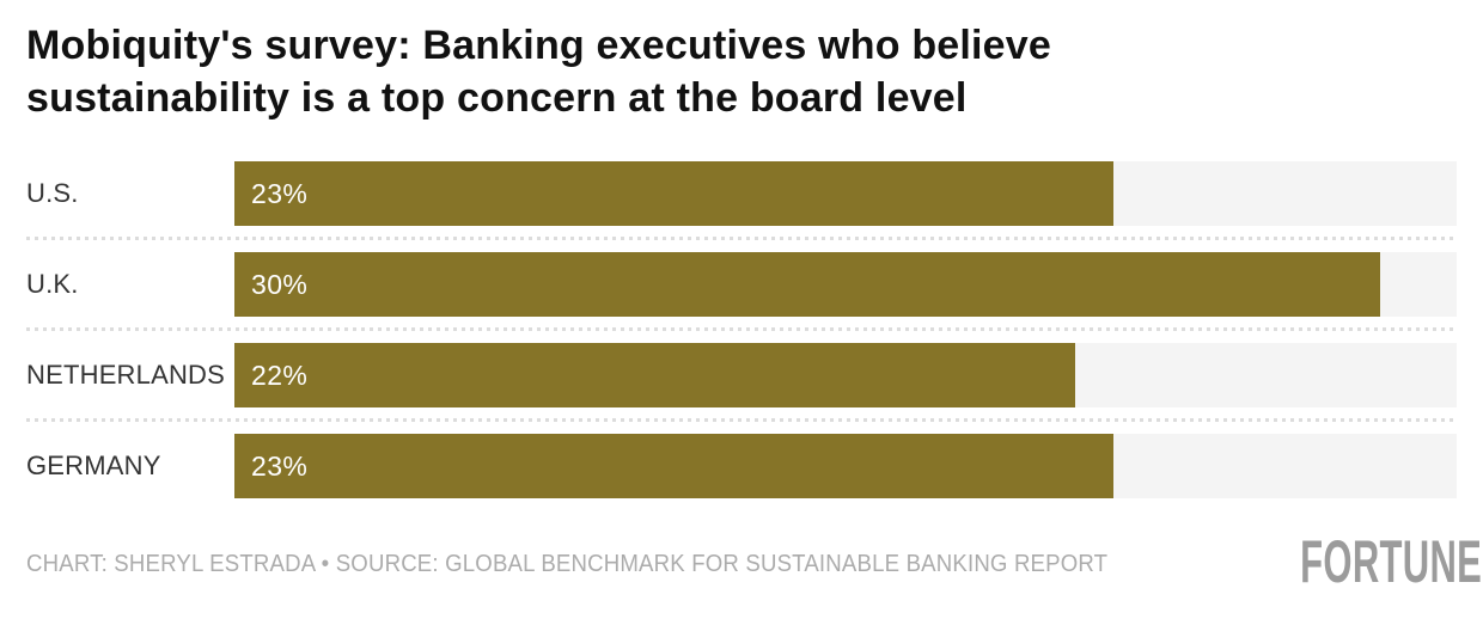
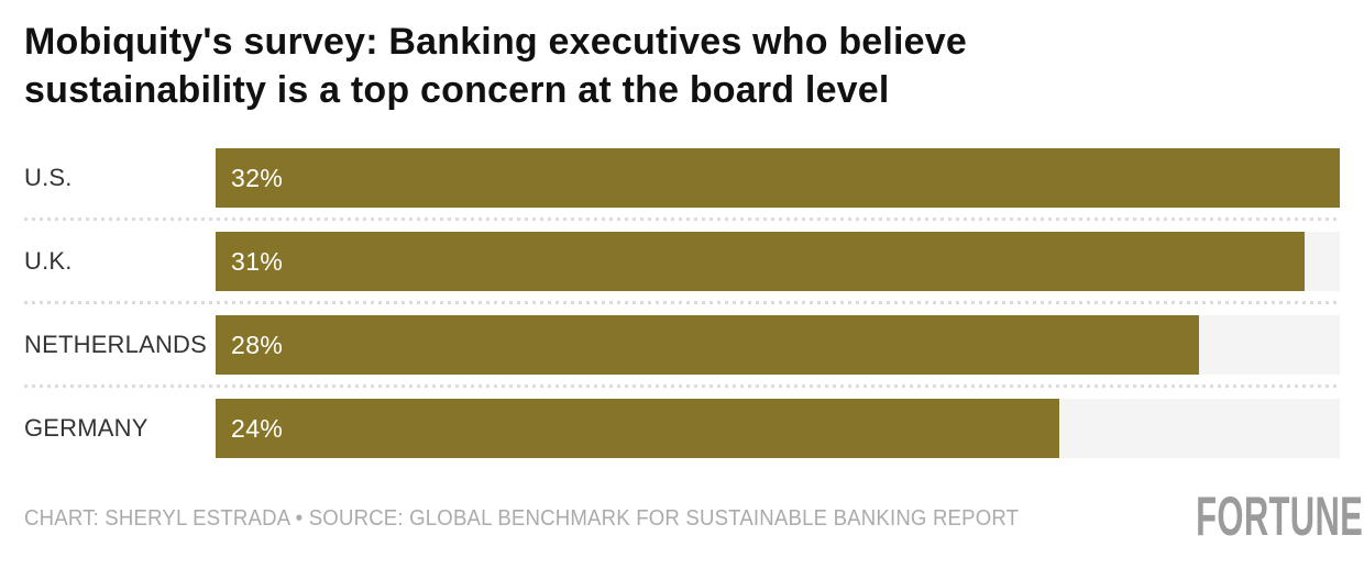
U.S.: 23% -> 32%
U.K.: 30% -> 31%
NETHERLANDS: 22% -> 28%
GERMANY: 23% -> 24%
